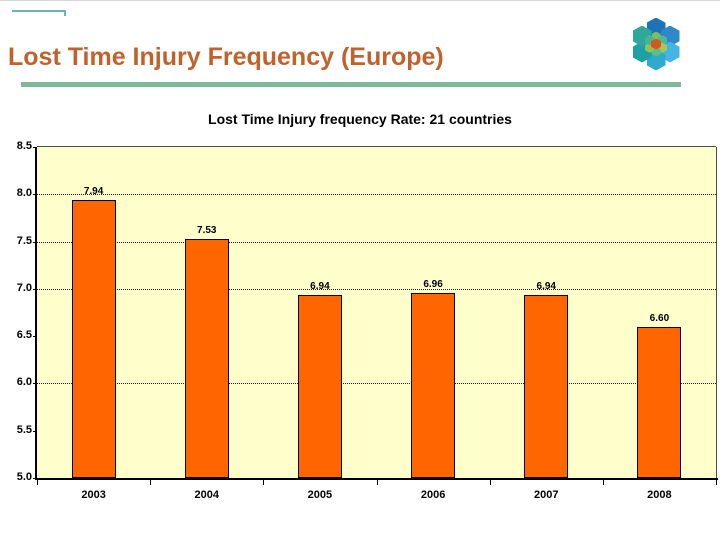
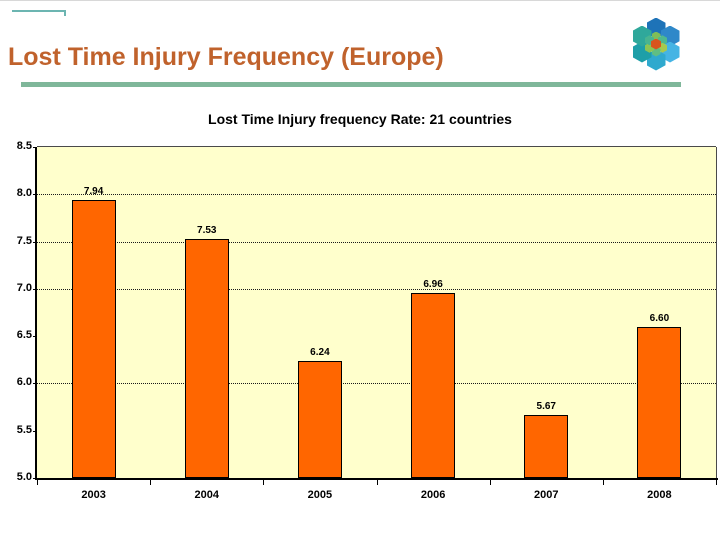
2005: 6.94 -> 6.24
2007: 6.94 -> 5.67
